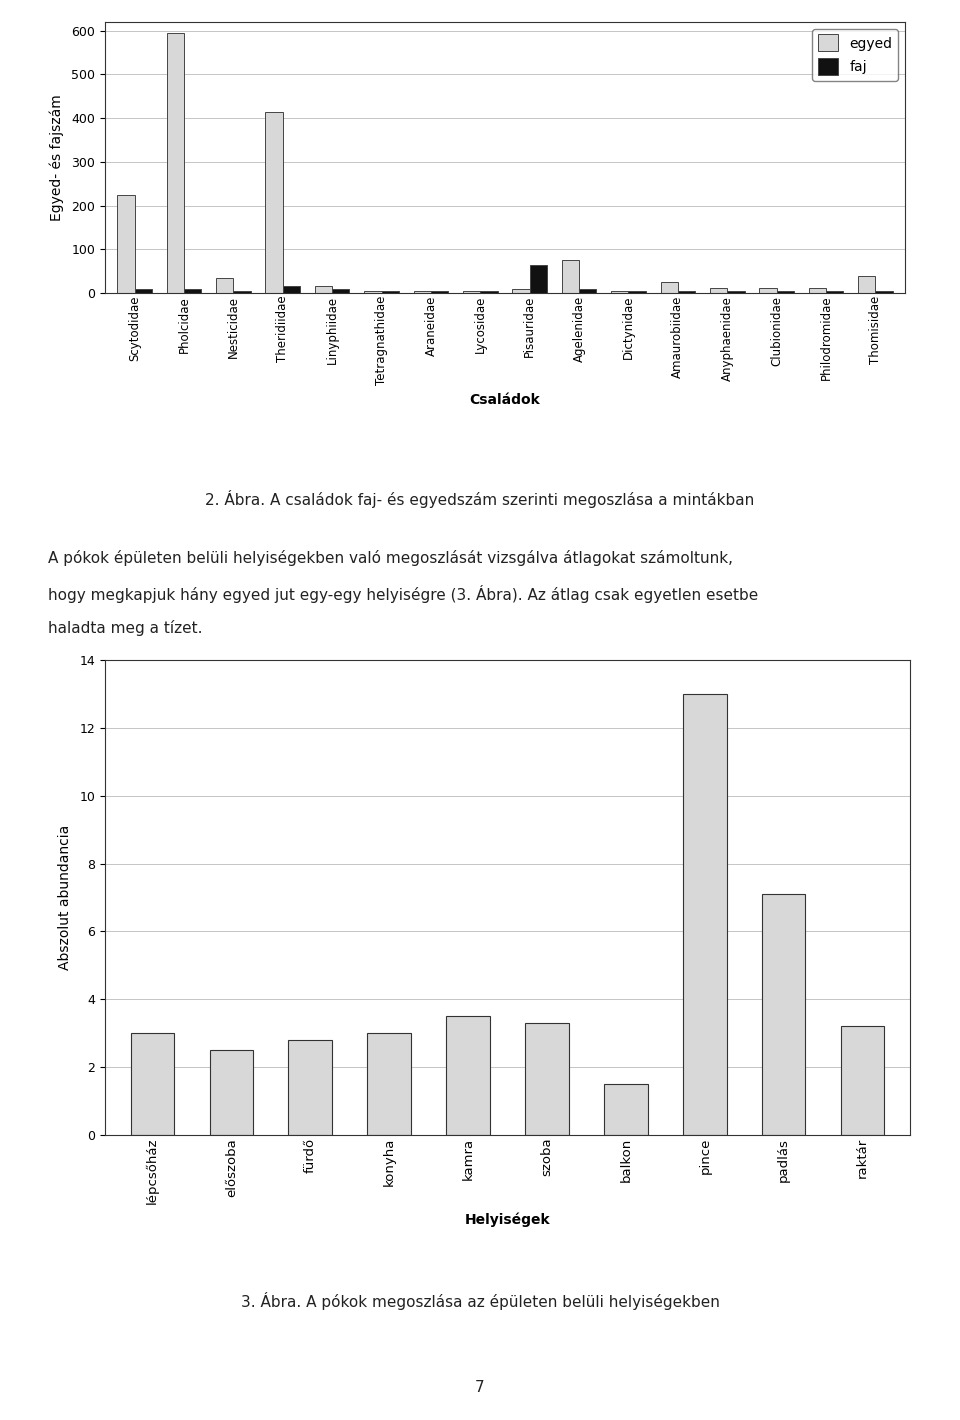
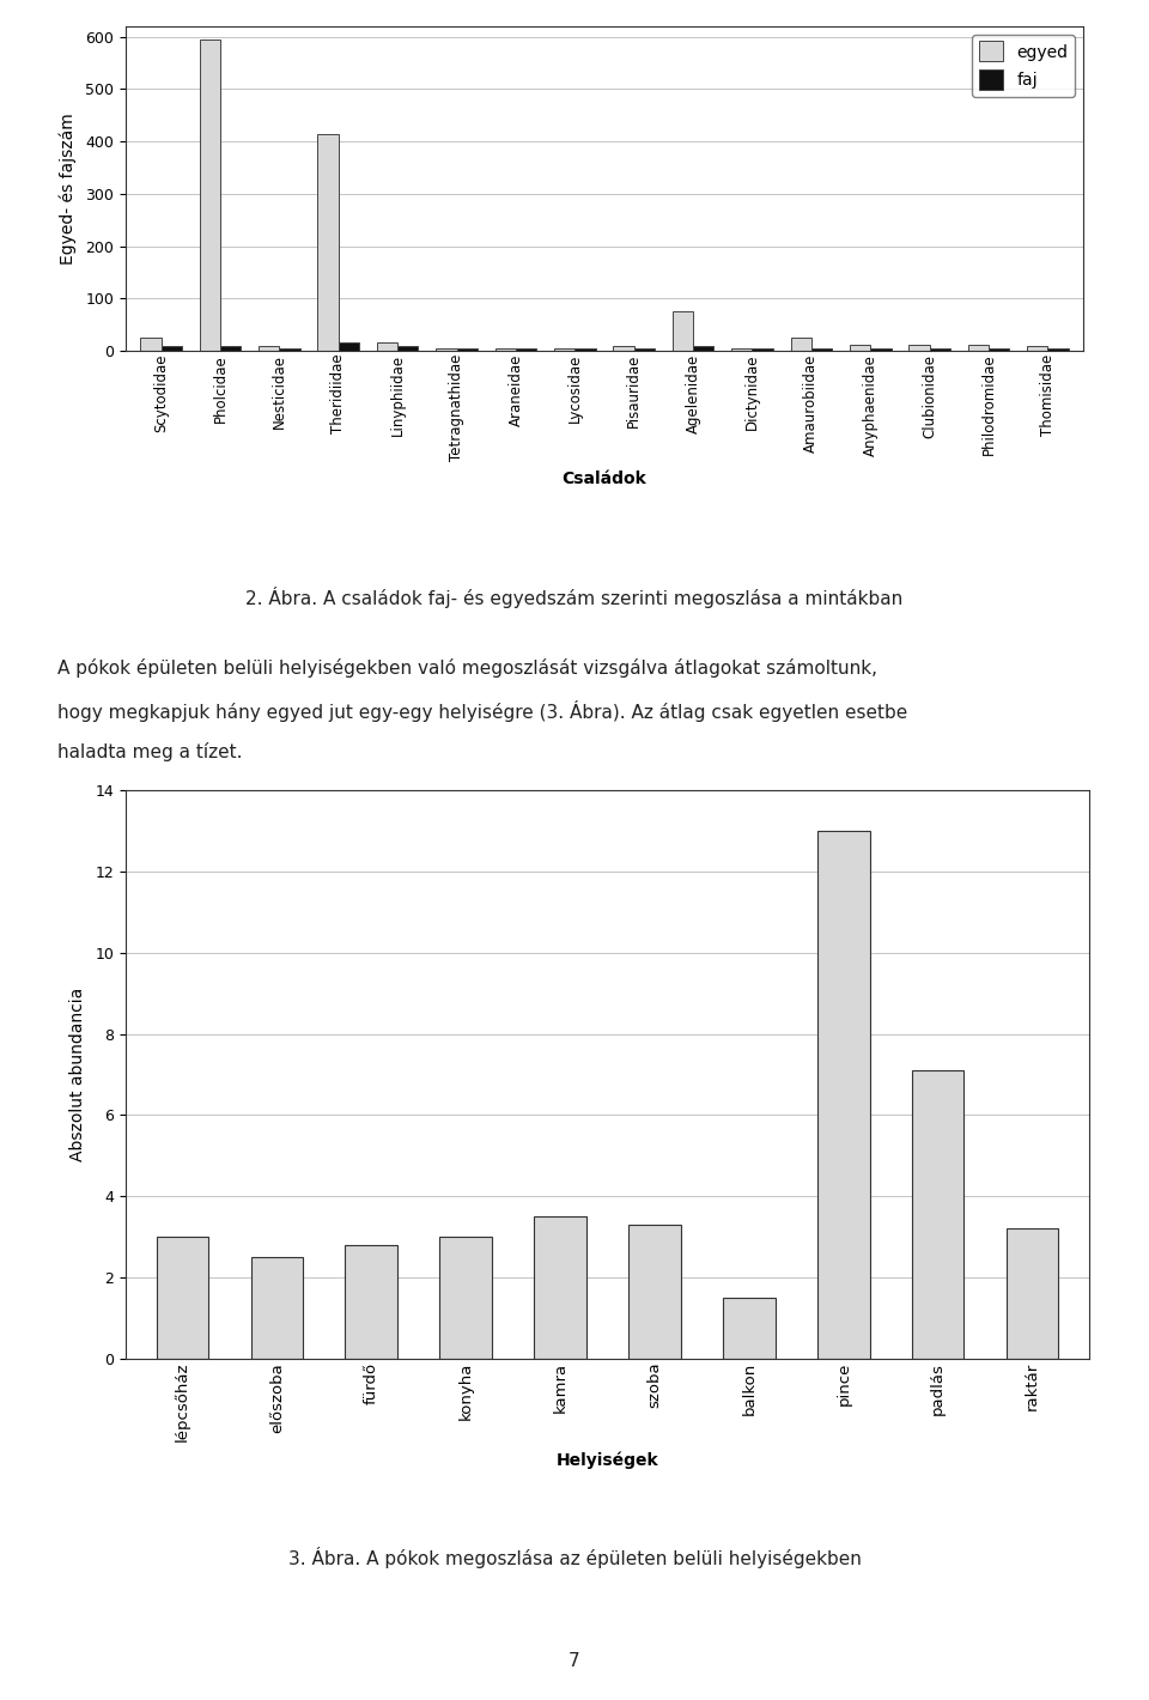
egyed/Scytodidae: 225 -> 25
egyed/Nesticidae: 35 -> 10
faj/Pisauridae: 65 -> 5
egyed/Thomisidae: 40 -> 10
